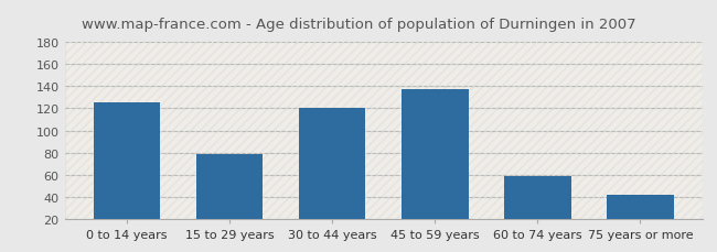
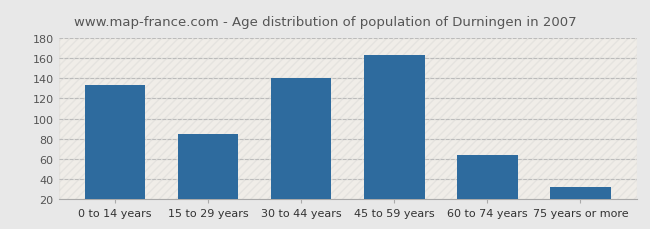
0 to 14 years: 125 -> 133
15 to 29 years: 79 -> 85
30 to 44 years: 120 -> 140
45 to 59 years: 137 -> 163
60 to 74 years: 59 -> 64
75 years or more: 42 -> 32
